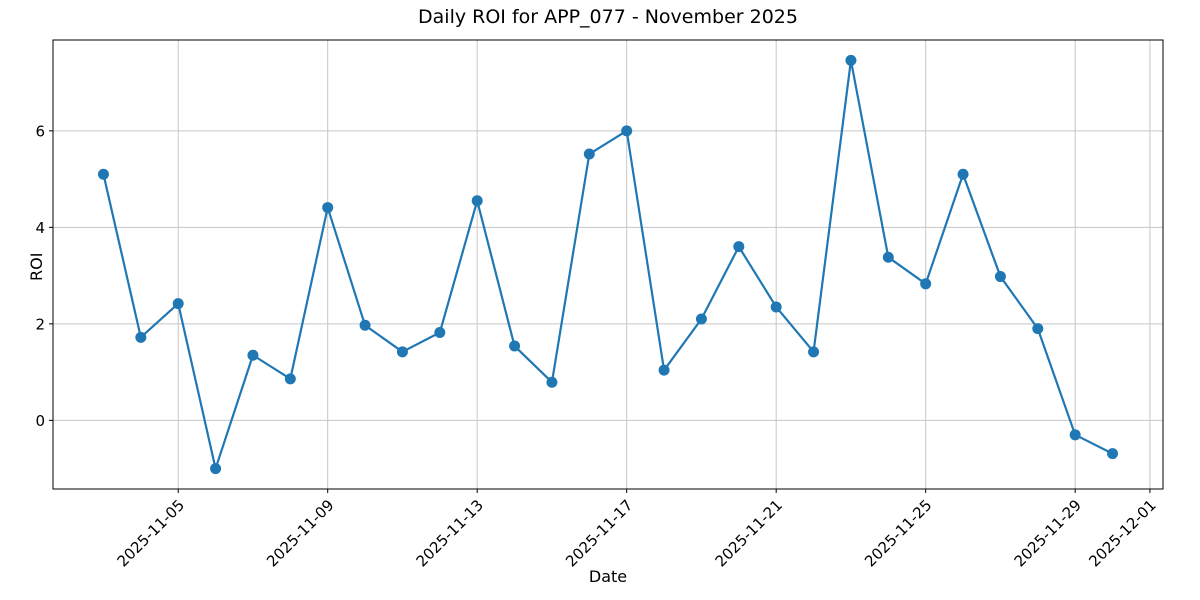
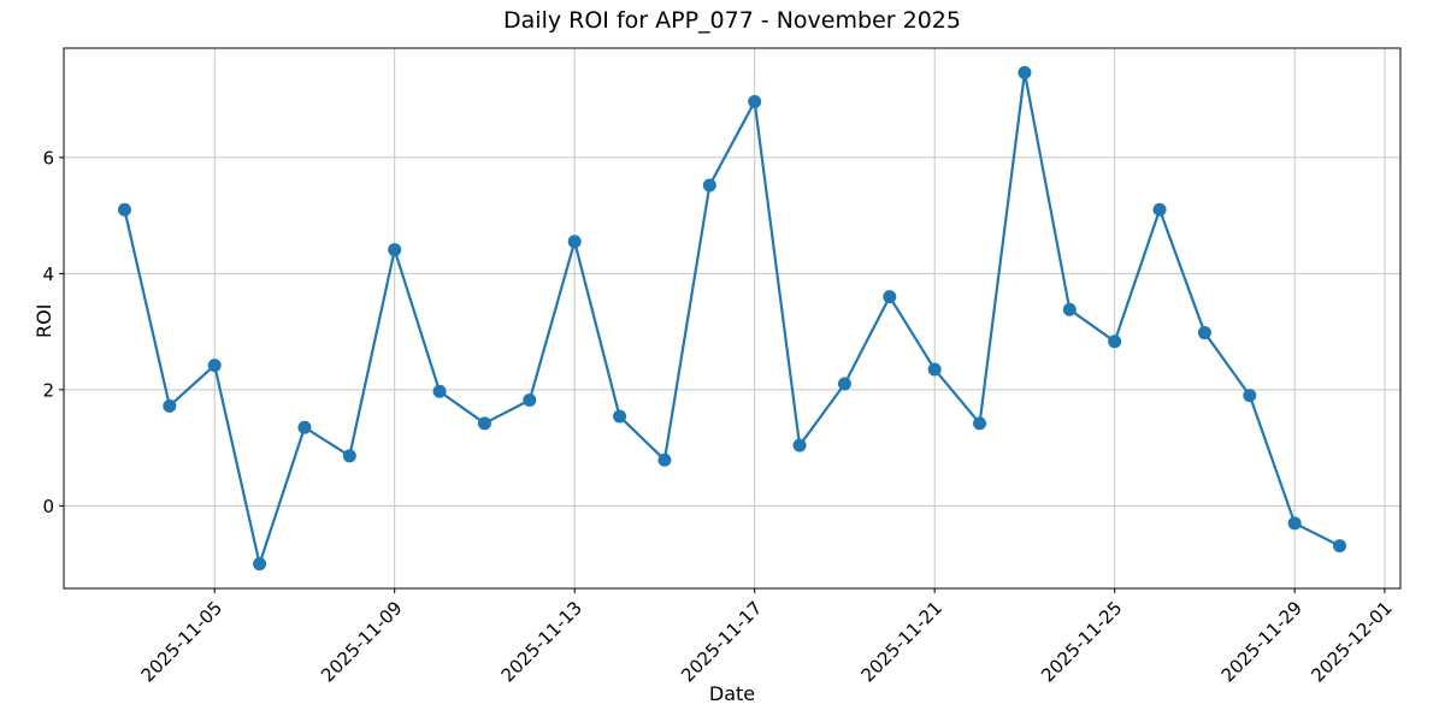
2025-11-17: 6.0 -> 7.0
